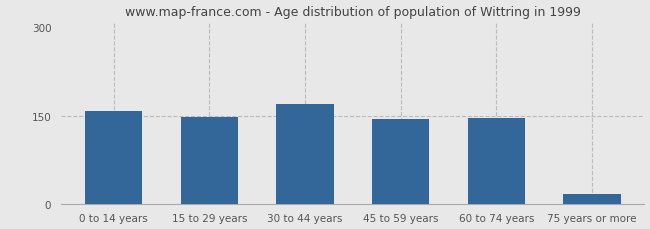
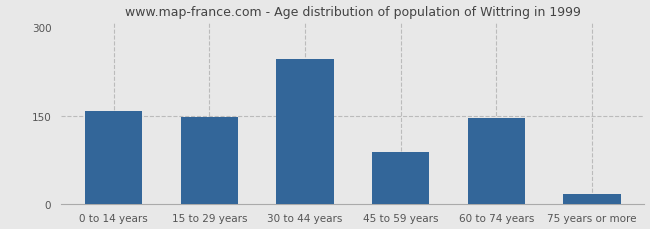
30 to 44 years: 170 -> 246
45 to 59 years: 144 -> 88
